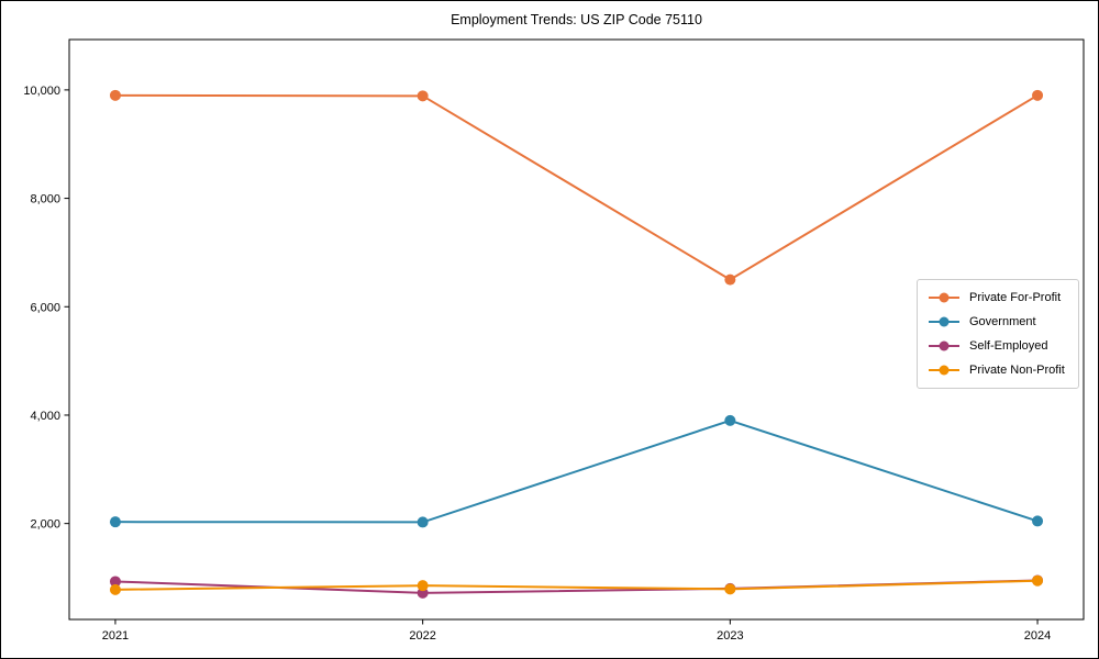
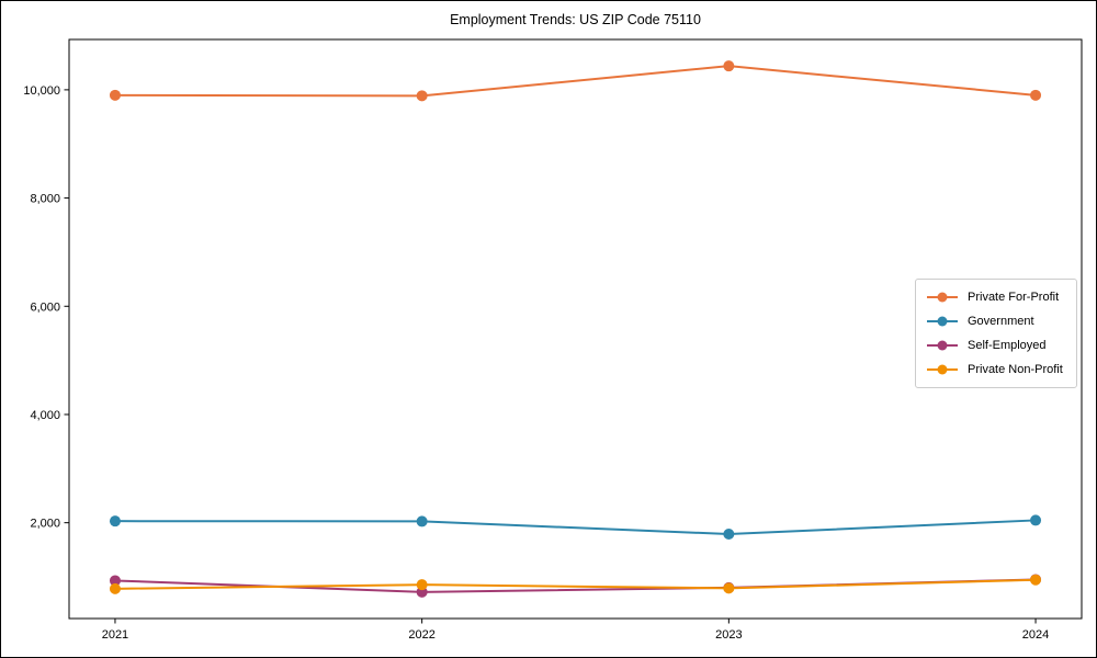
Private For-Profit/2023: 6500 -> 10400
Government/2023: 3900 -> 1800
